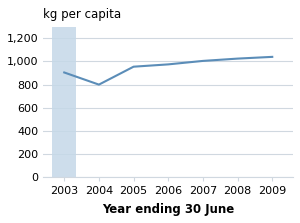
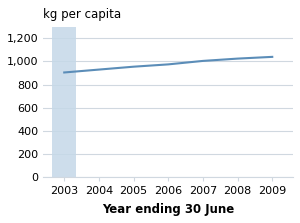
2004: 800 -> 930
